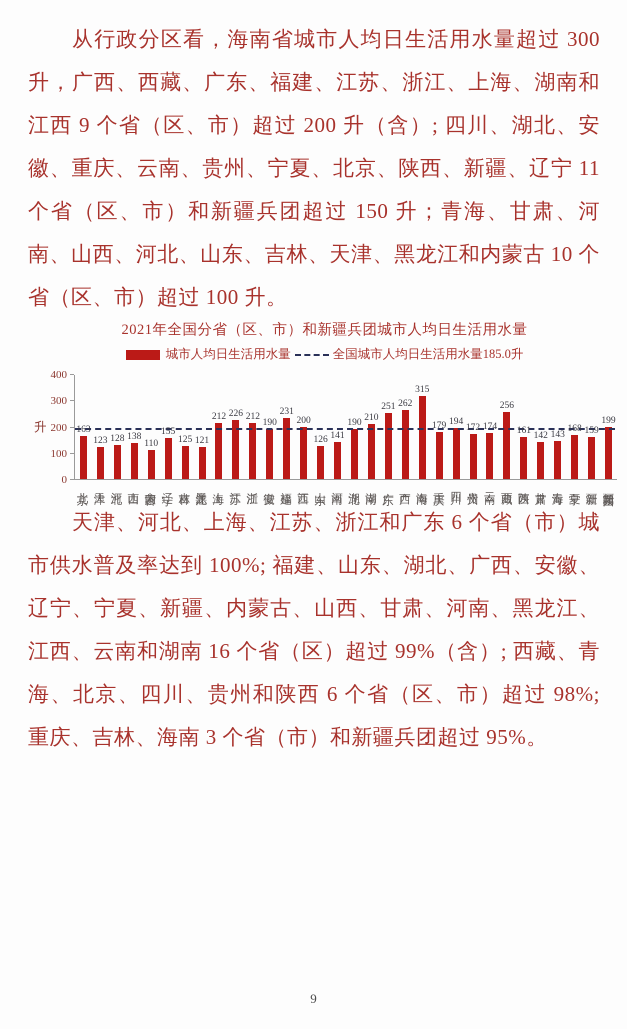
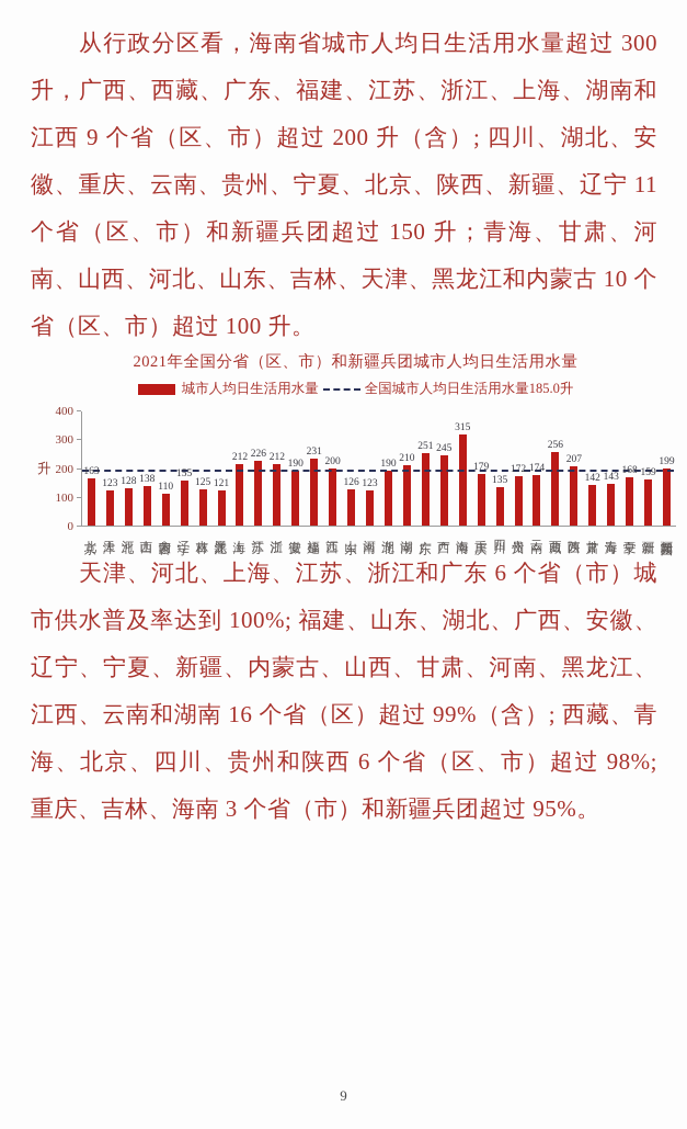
河南: 141 -> 123
广西: 262 -> 245
四川: 194 -> 135
陕西: 161 -> 207
